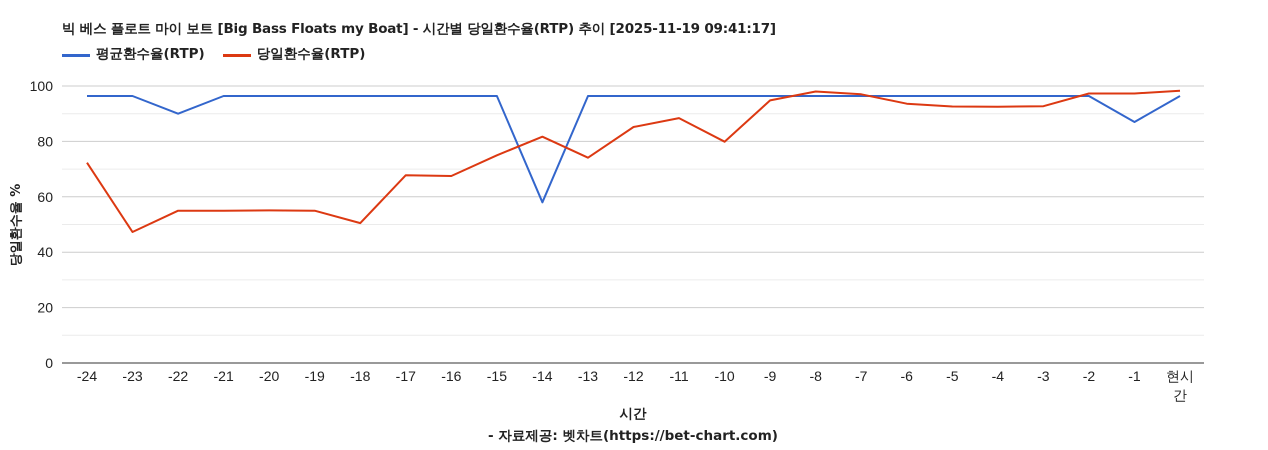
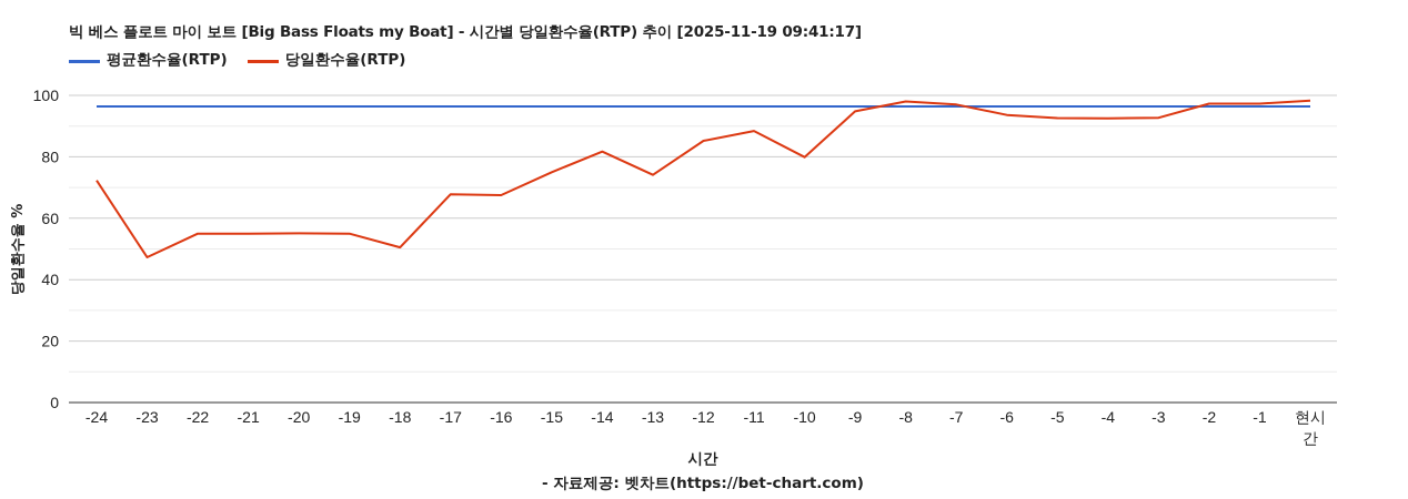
평균환수율(RTP)/-22: 90 -> 96
평균환수율(RTP)/-14: 58 -> 96
평균환수율(RTP)/-1: 87 -> 96
